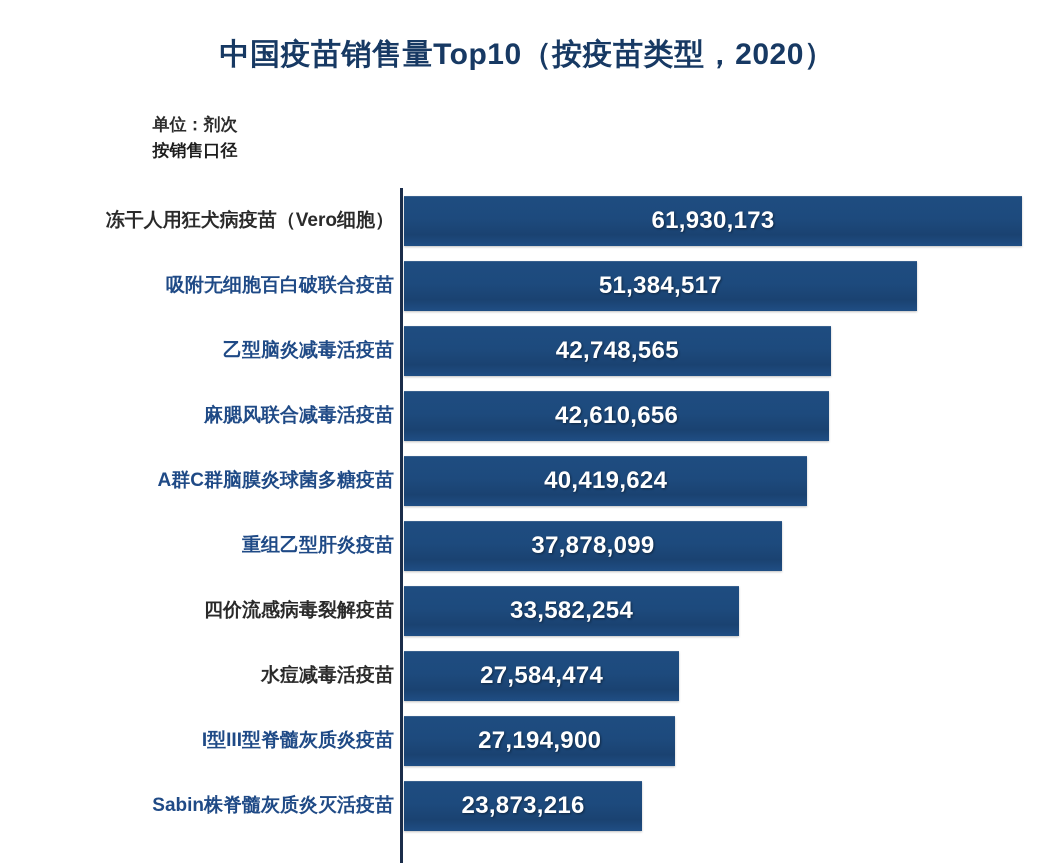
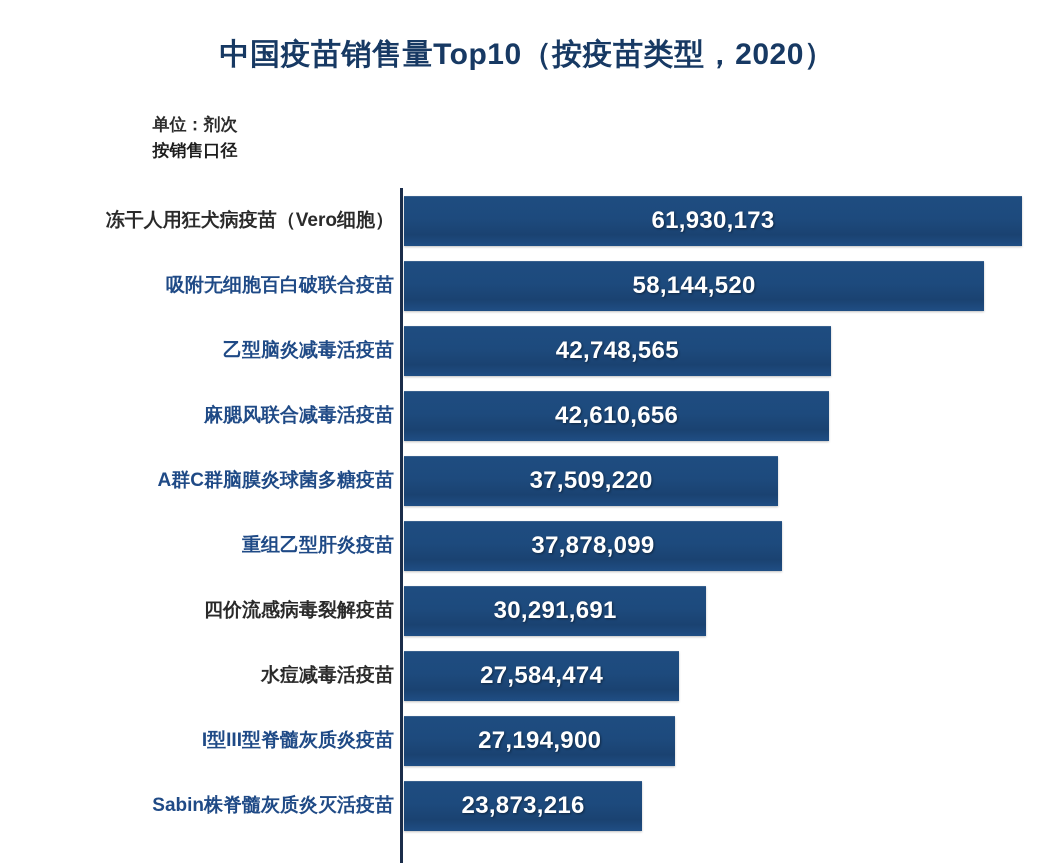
吸附无细胞百白破联合疫苗: 51,384,517 -> 58,144,520
A群C群脑膜炎球菌多糖疫苗: 40,419,624 -> 37,509,220
四价流感病毒裂解疫苗: 33,582,254 -> 30,291,691
